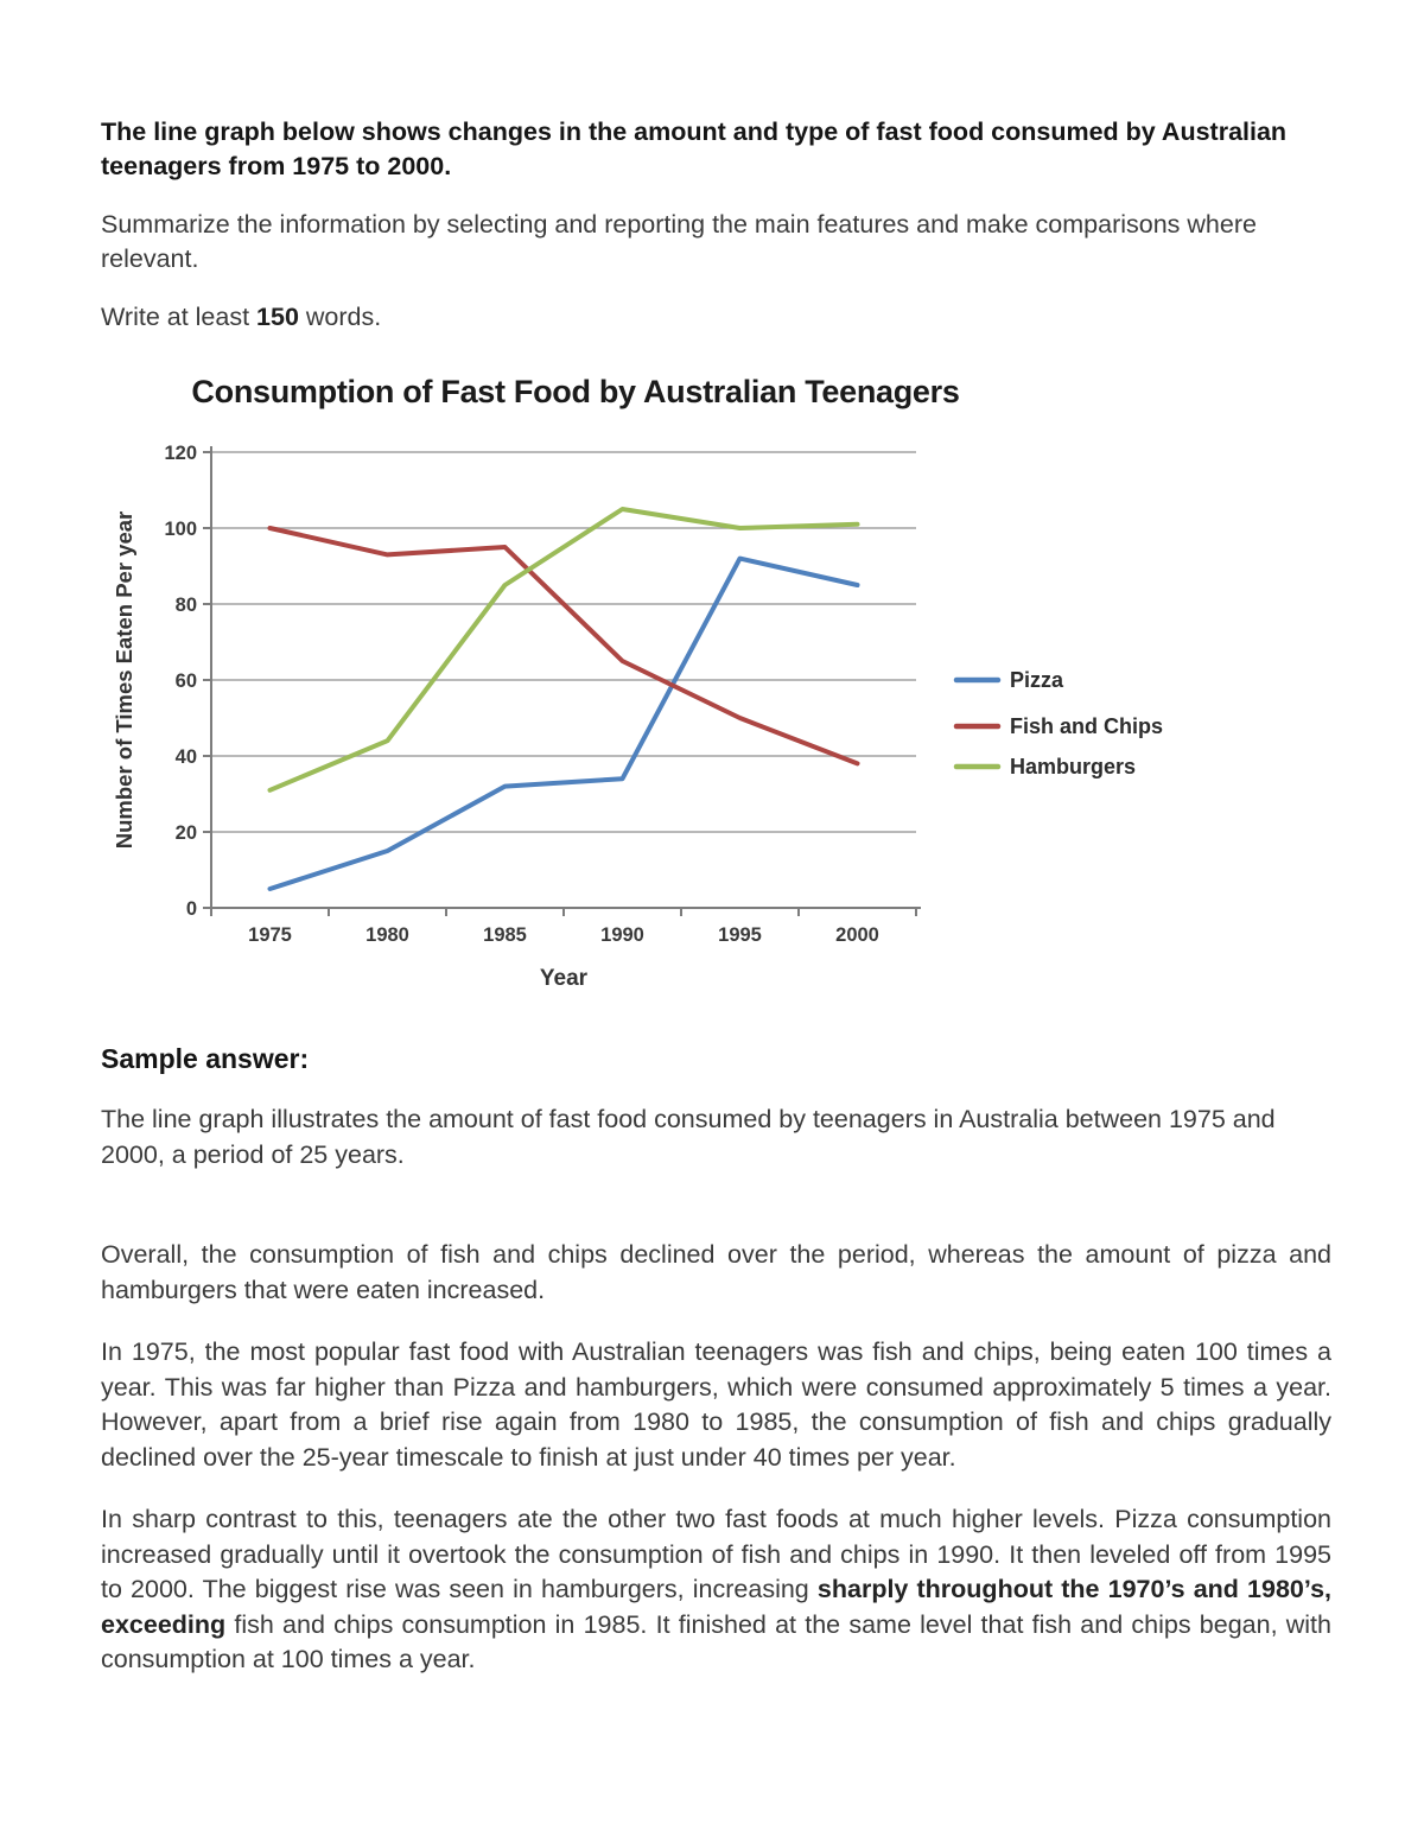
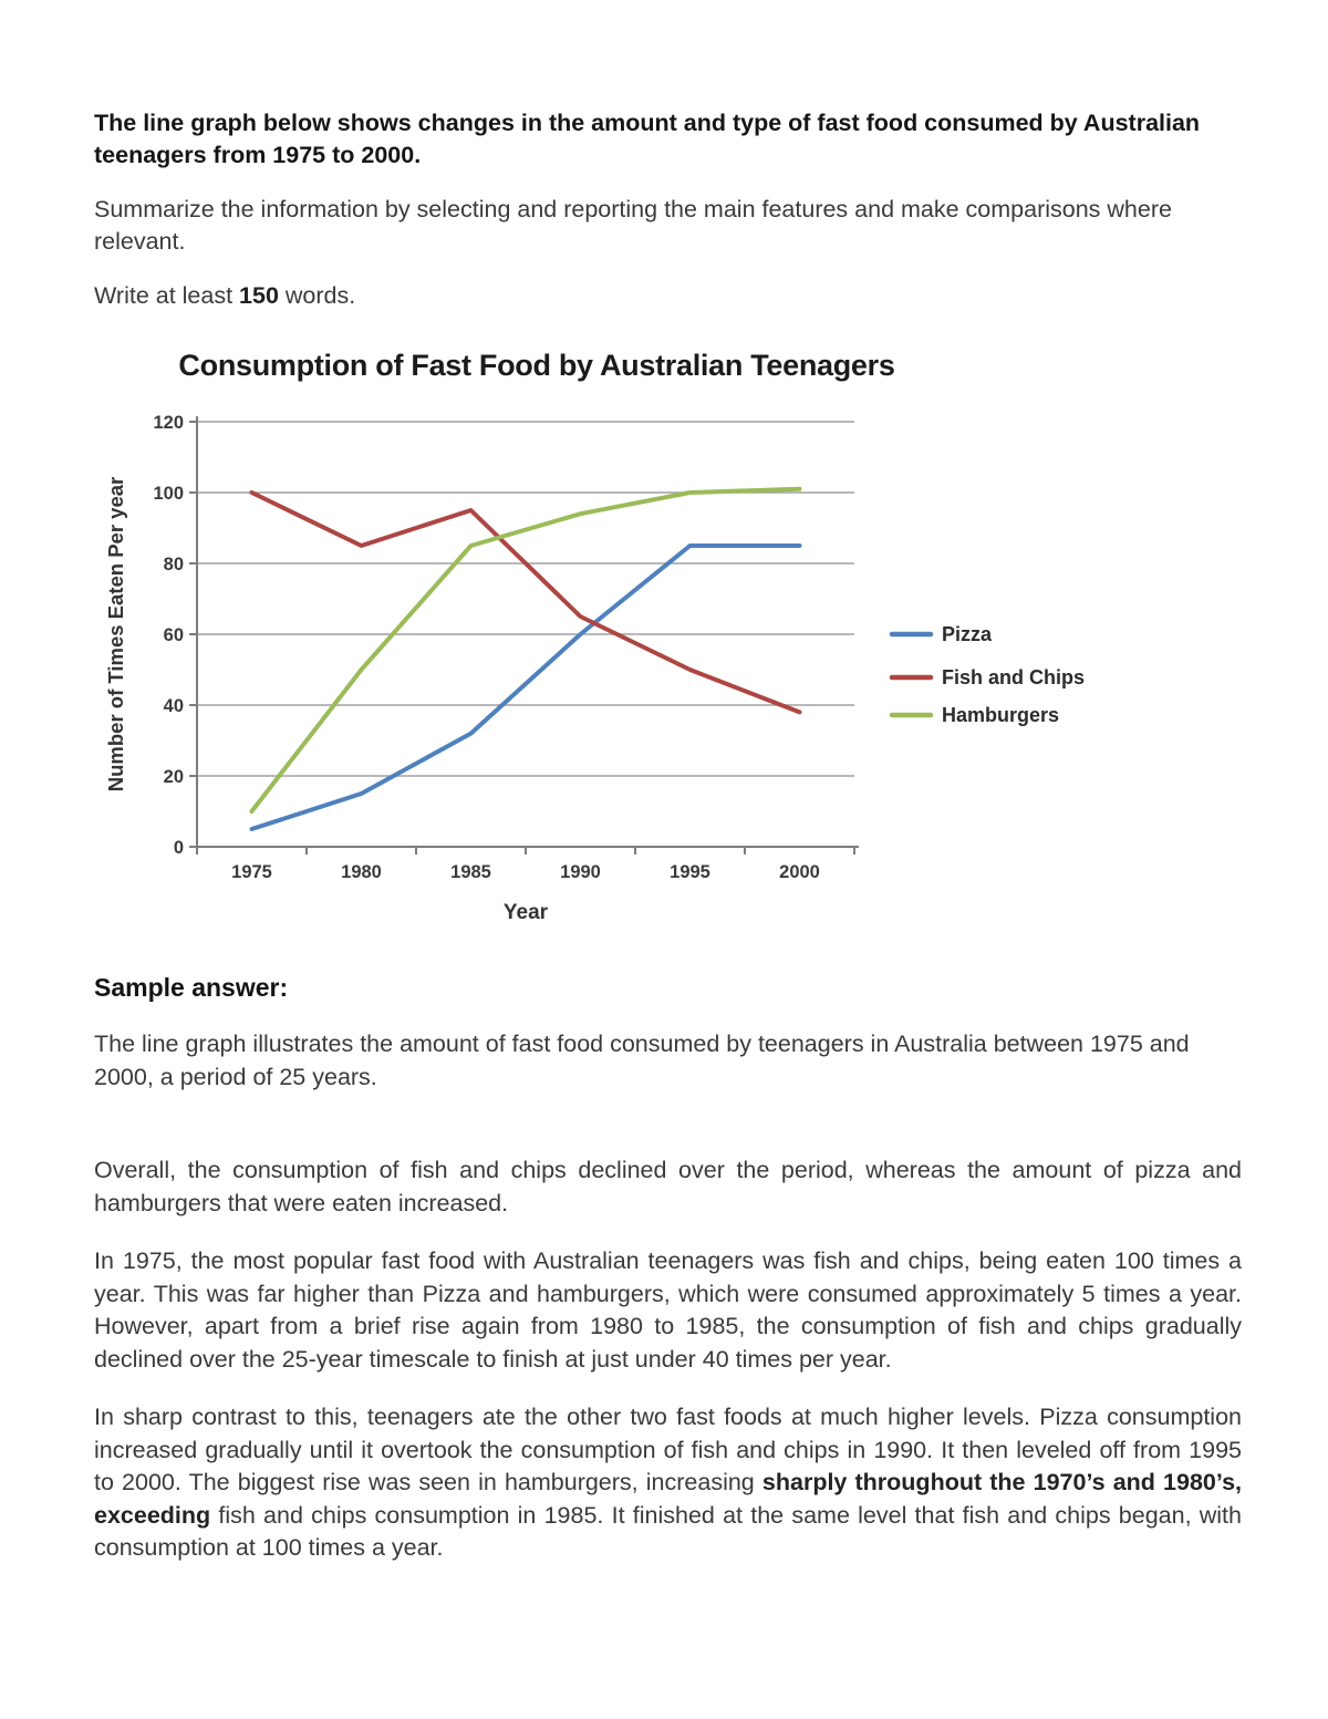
Hamburgers/1975: 31 -> 10
Fish and Chips/1980: 93 -> 85
Hamburgers/1980: 44 -> 50
Pizza/1990: 34 -> 60
Hamburgers/1990: 105 -> 94
Pizza/1995: 92 -> 85
